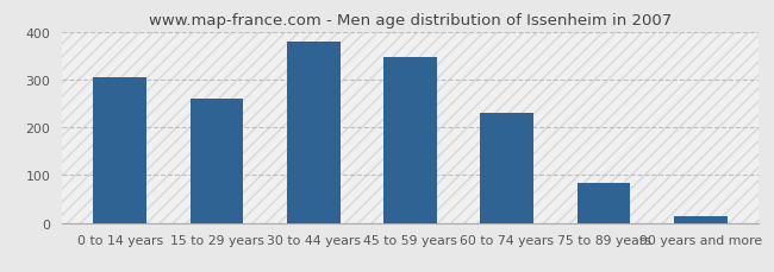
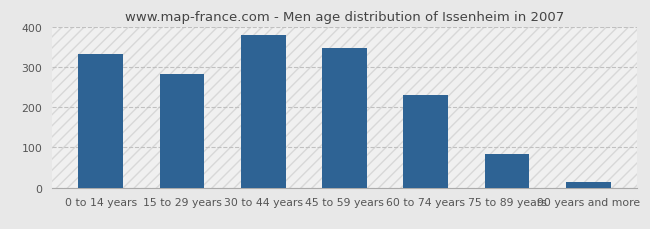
0 to 14 years: 305 -> 333
15 to 29 years: 260 -> 282
